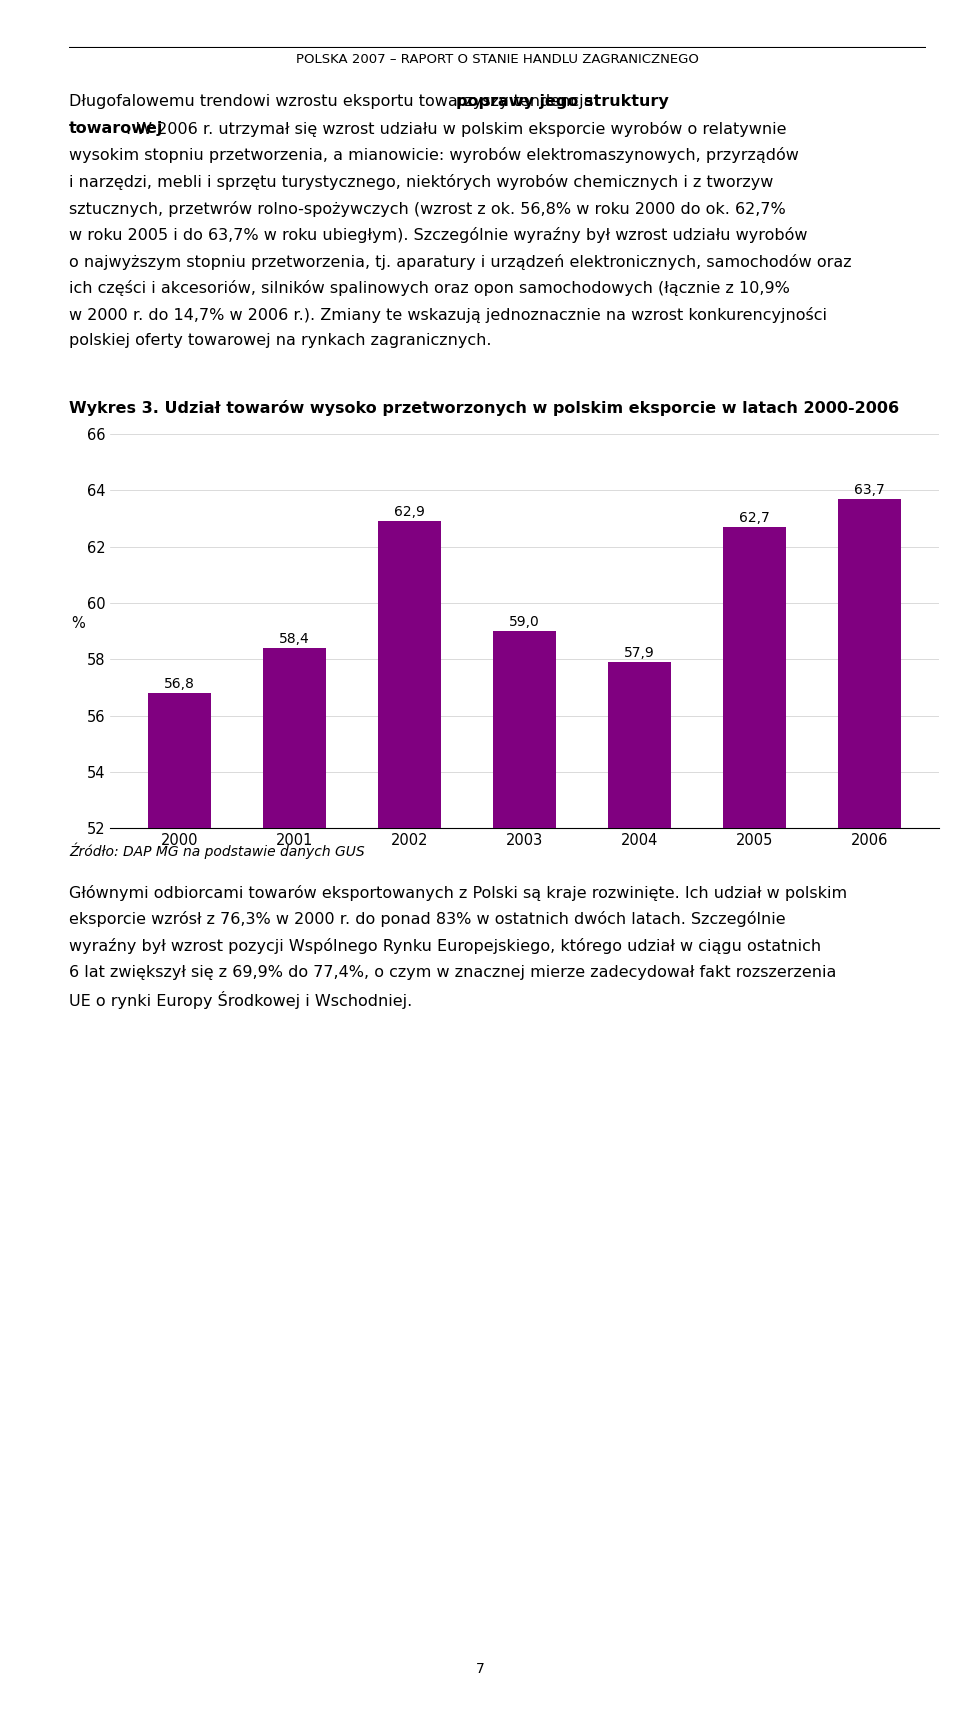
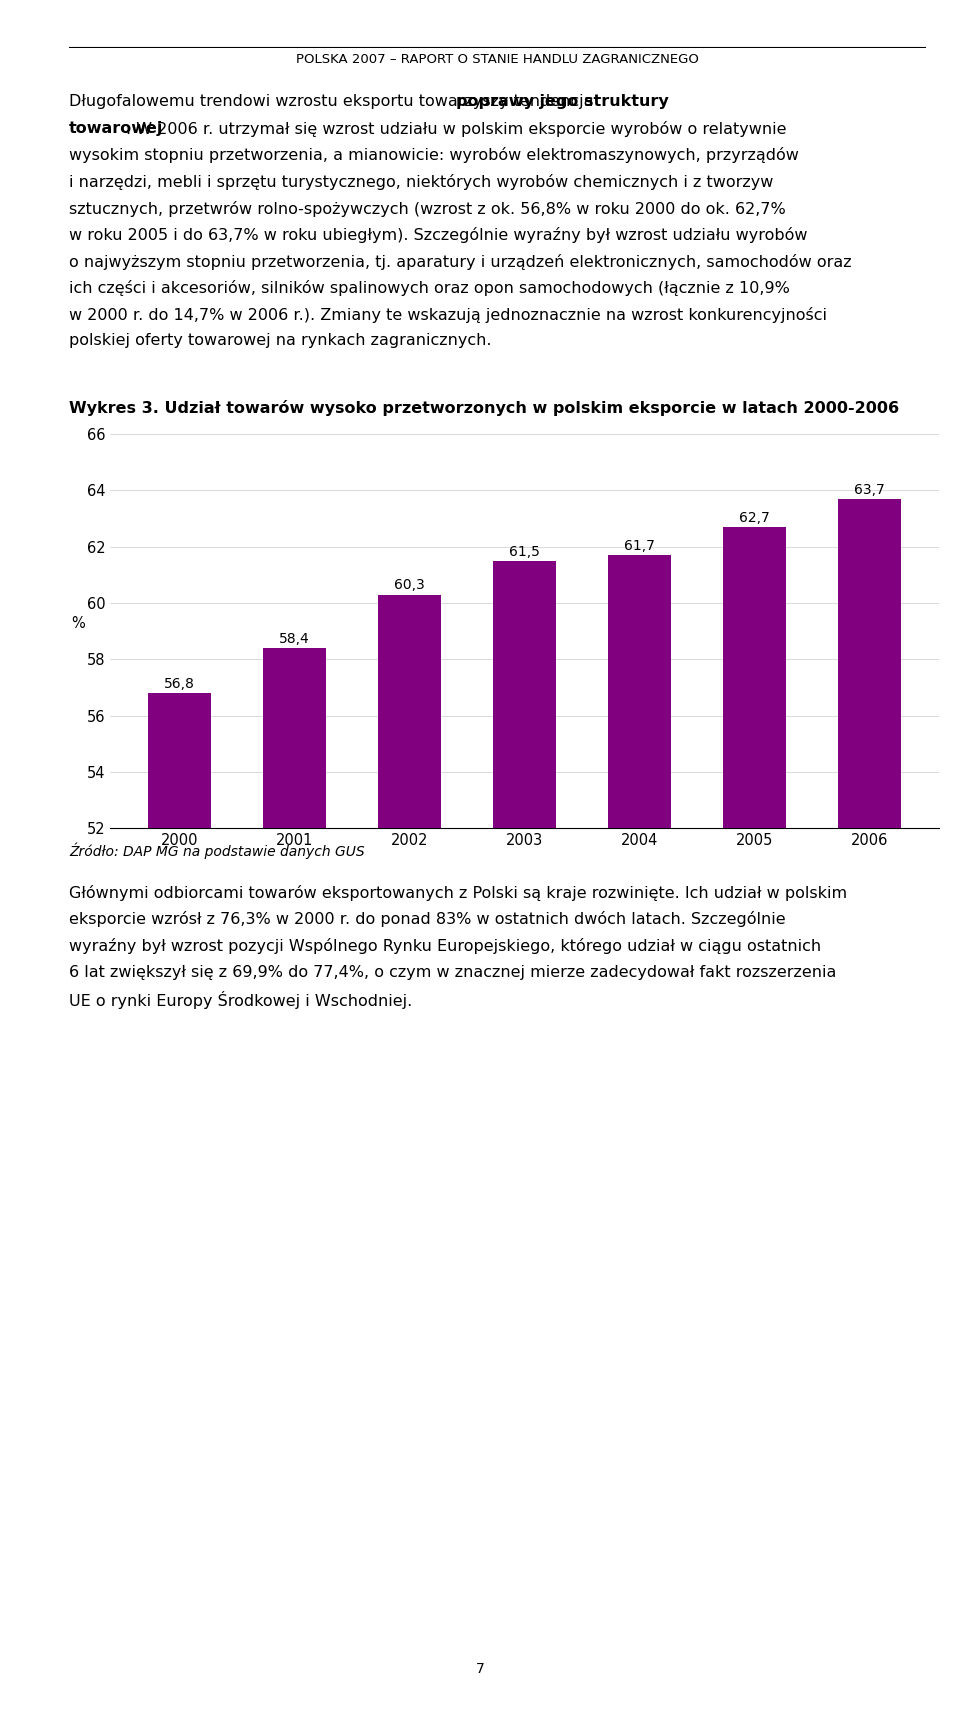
2002: 62,9 -> 60,3
2003: 59,0 -> 61,5
2004: 57,9 -> 61,7
